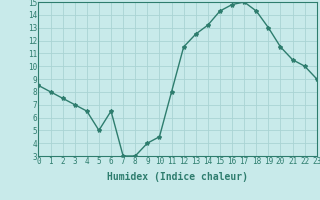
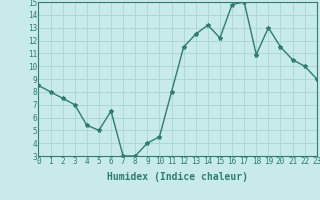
4: 6.5 -> 5.4
15: 14.3 -> 12.2
18: 14.3 -> 10.9
